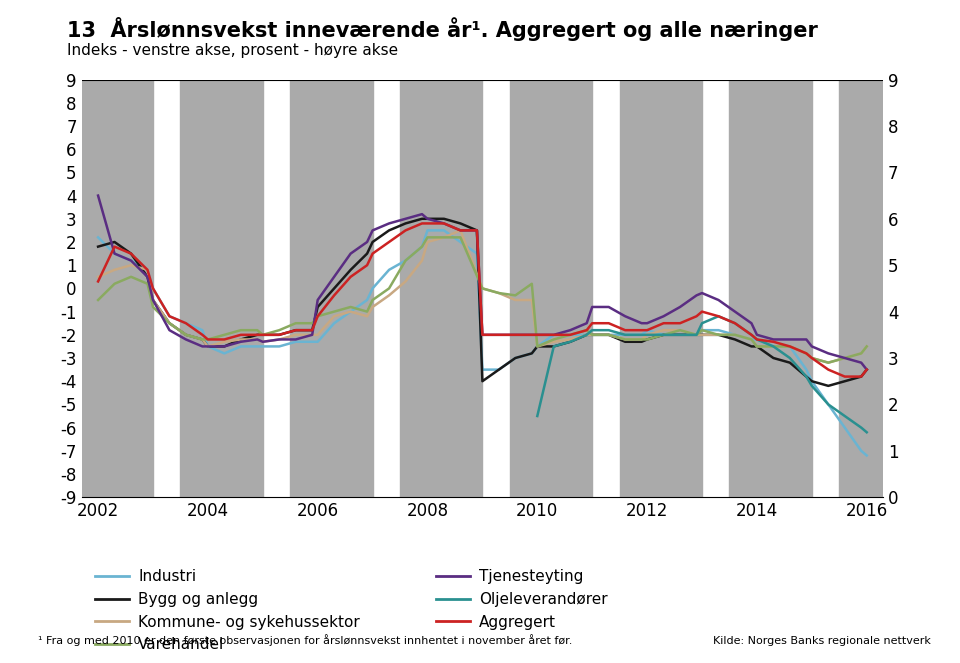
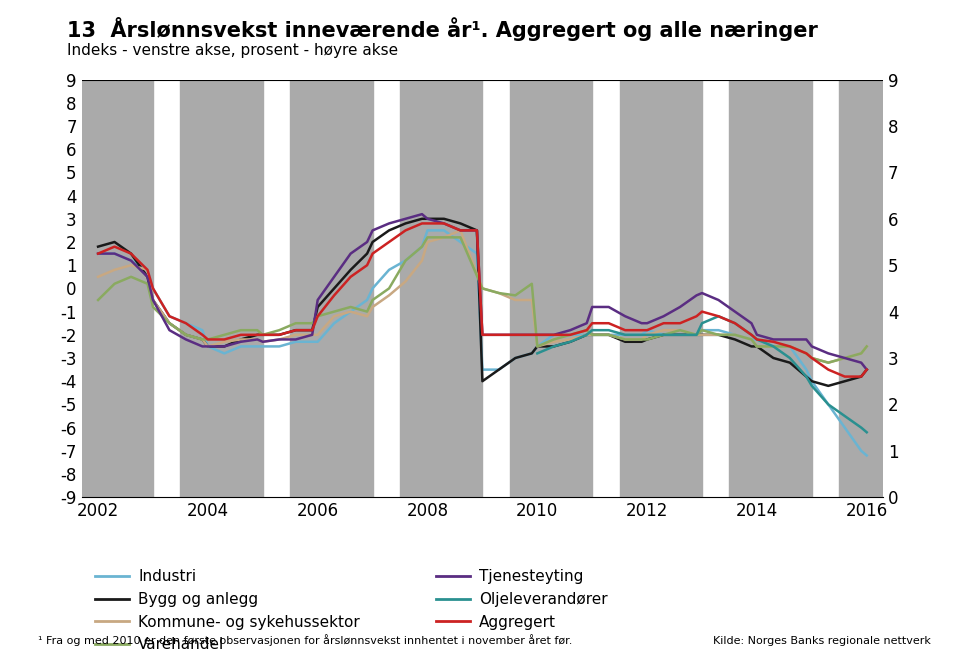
Industri/2002: 2.2 -> 1.5
Tjenesteyting/2002: 4.0 -> 1.5
Aggregert/2002: 0.3 -> 1.5
Oljeleverandører/2010: -5.5 -> -2.8
